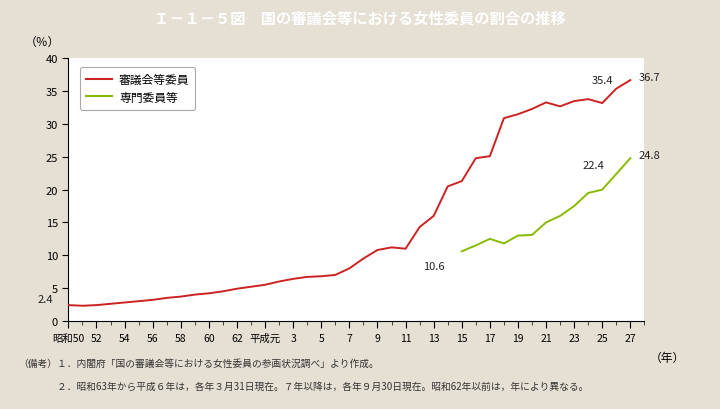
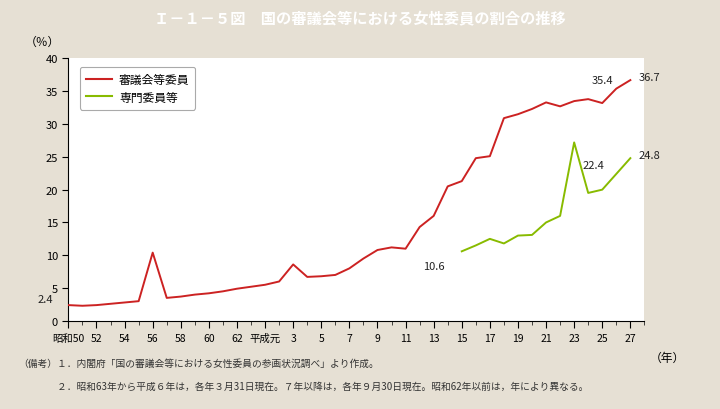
審議会等委員/56: 3.2 -> 10.4
審議会等委員/3: 6.4 -> 8.6
専門委員等/23: 17.5 -> 27.2
